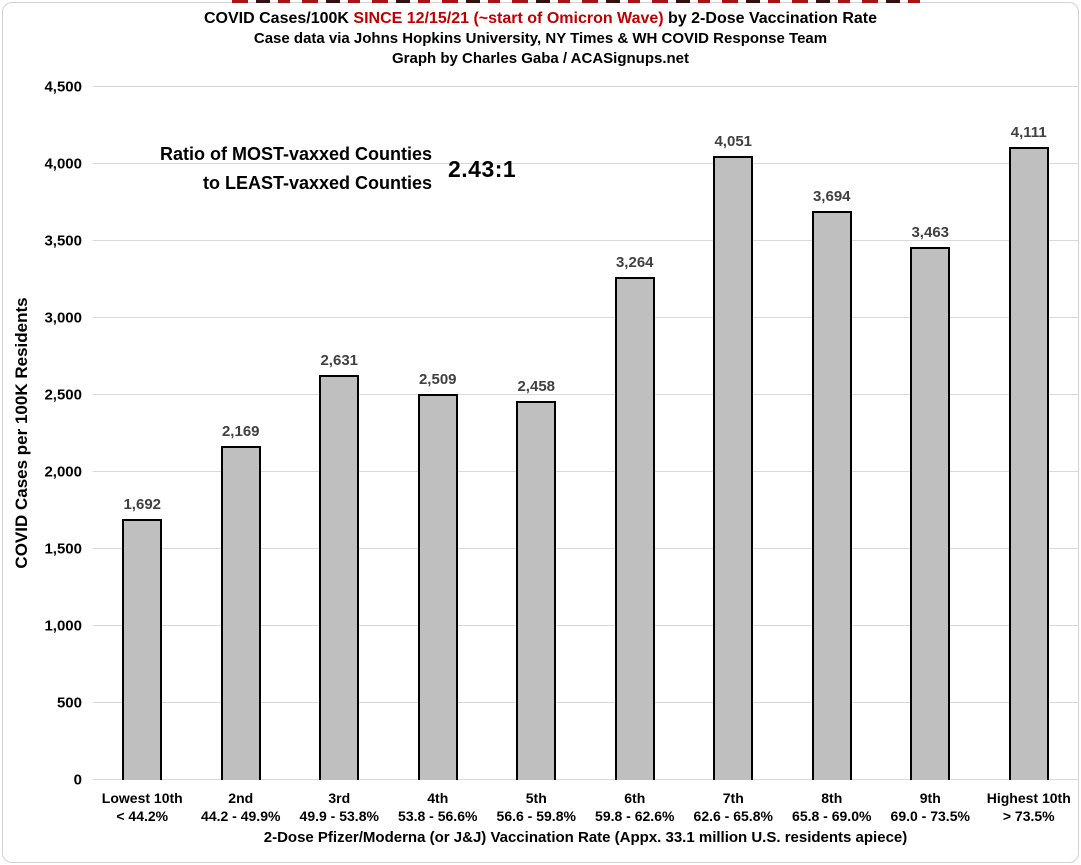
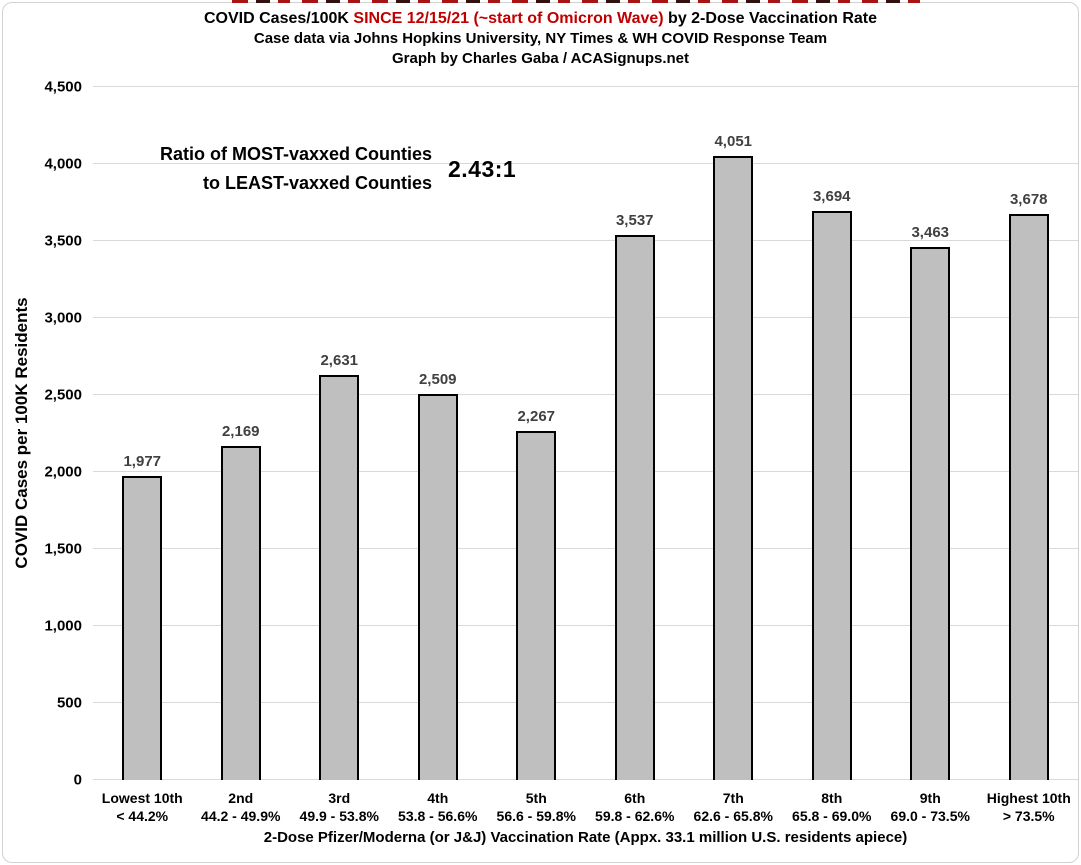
Lowest 10th: 1,692 -> 1,977
5th: 2,458 -> 2,267
6th: 3,264 -> 3,537
Highest 10th: 4,111 -> 3,678
